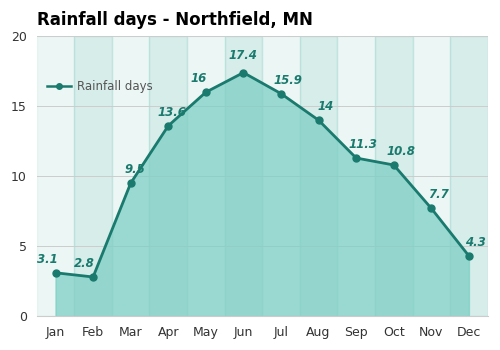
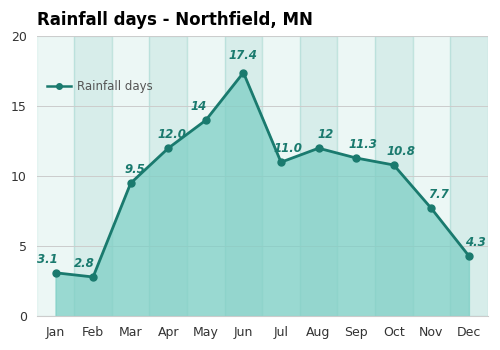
Apr: 14 -> 12
May: 16 -> 14
Jul: 15.9 -> 11.0
Aug: 14 -> 12
